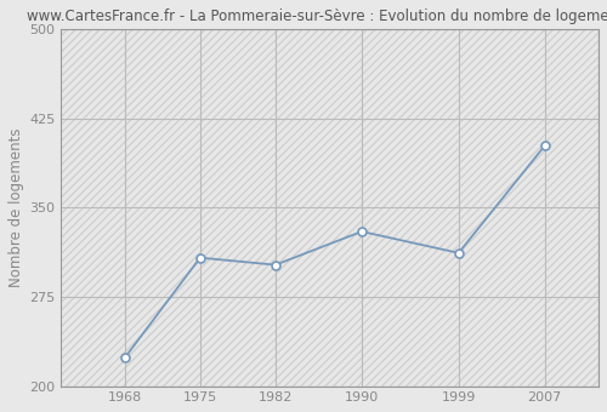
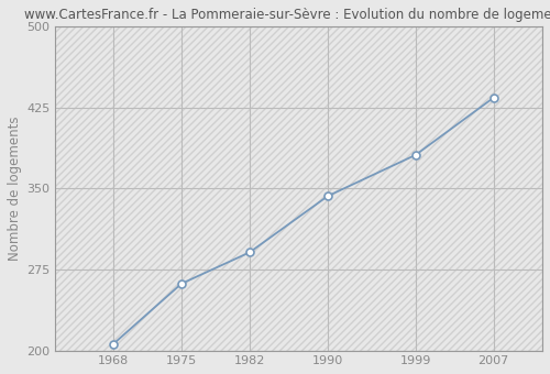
1968: 224 -> 206
1975: 308 -> 262
1982: 302 -> 291
1990: 330 -> 343
1999: 312 -> 381
2007: 402 -> 434
